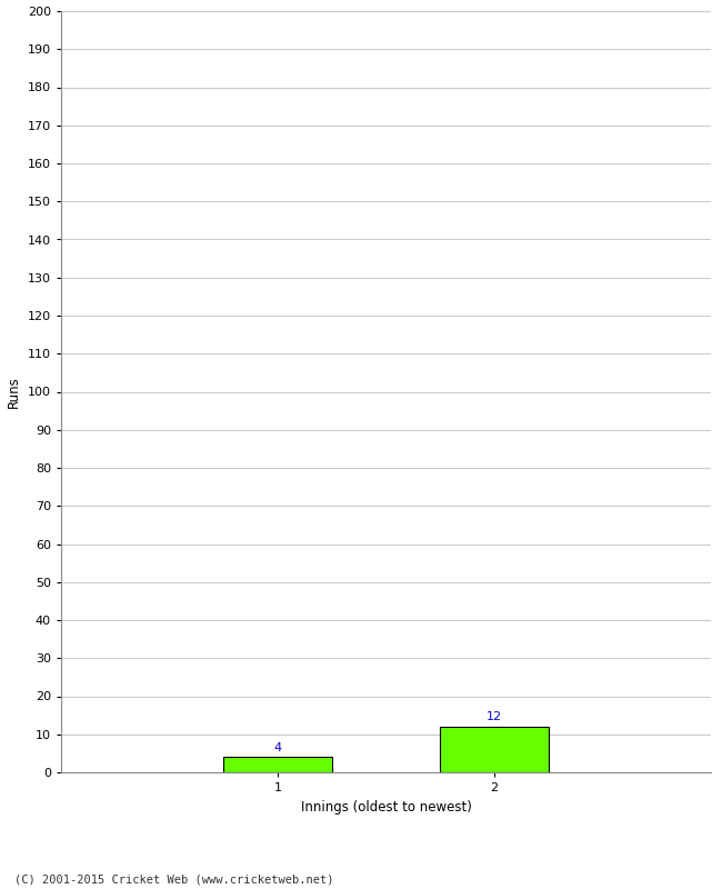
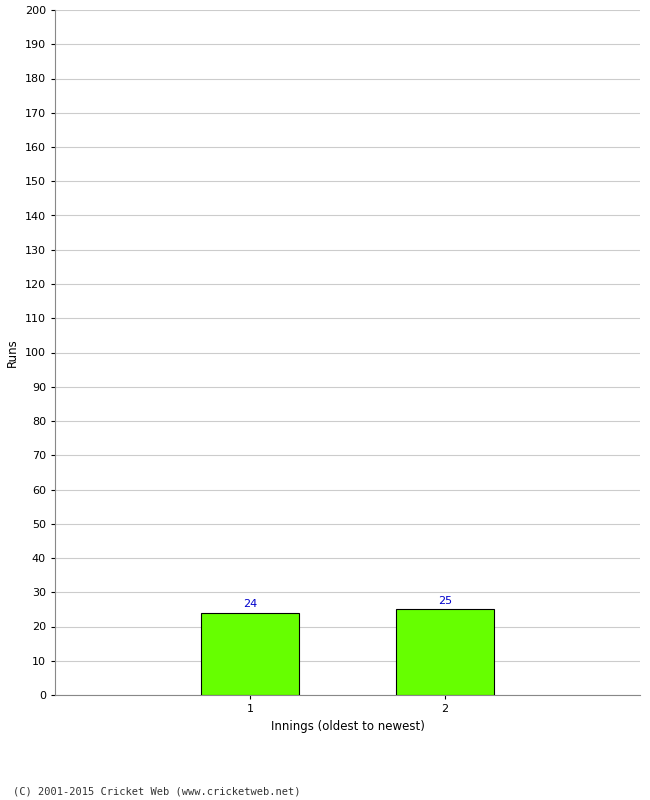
1: 4 -> 24
2: 12 -> 25
